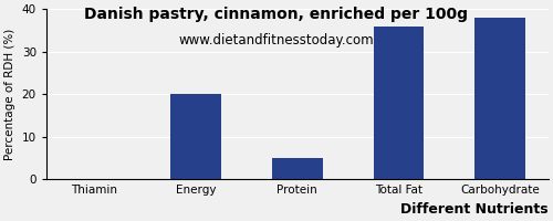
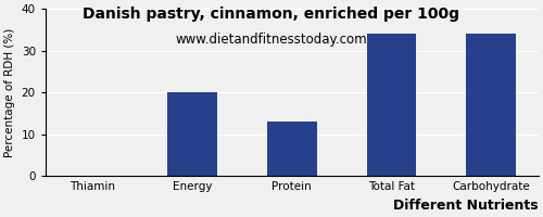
Protein: 5 -> 13
Total Fat: 36 -> 34
Carbohydrate: 38 -> 34
